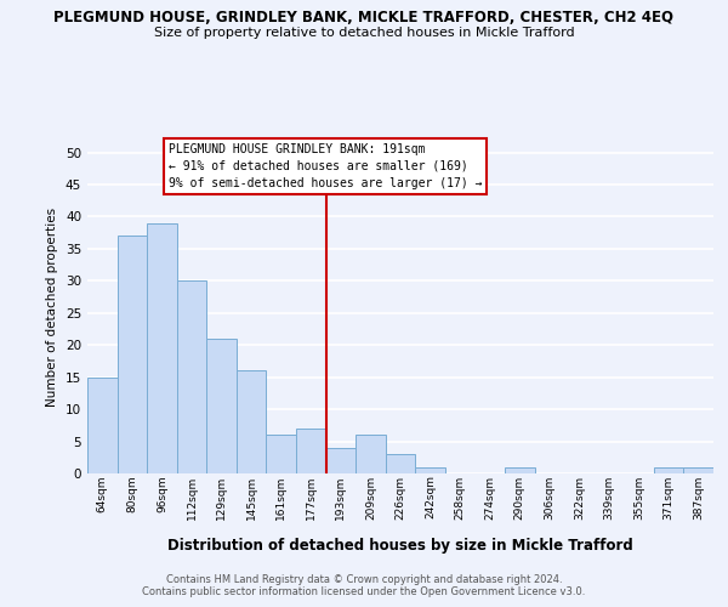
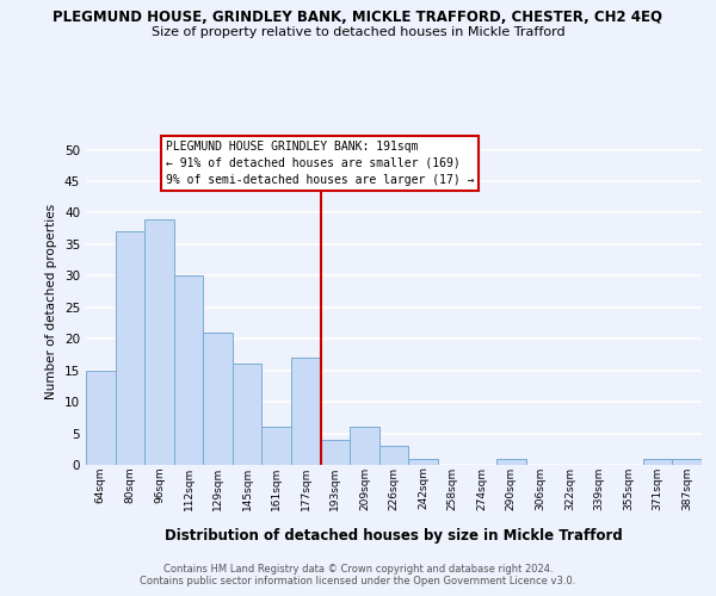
177sqm: 7 -> 17
